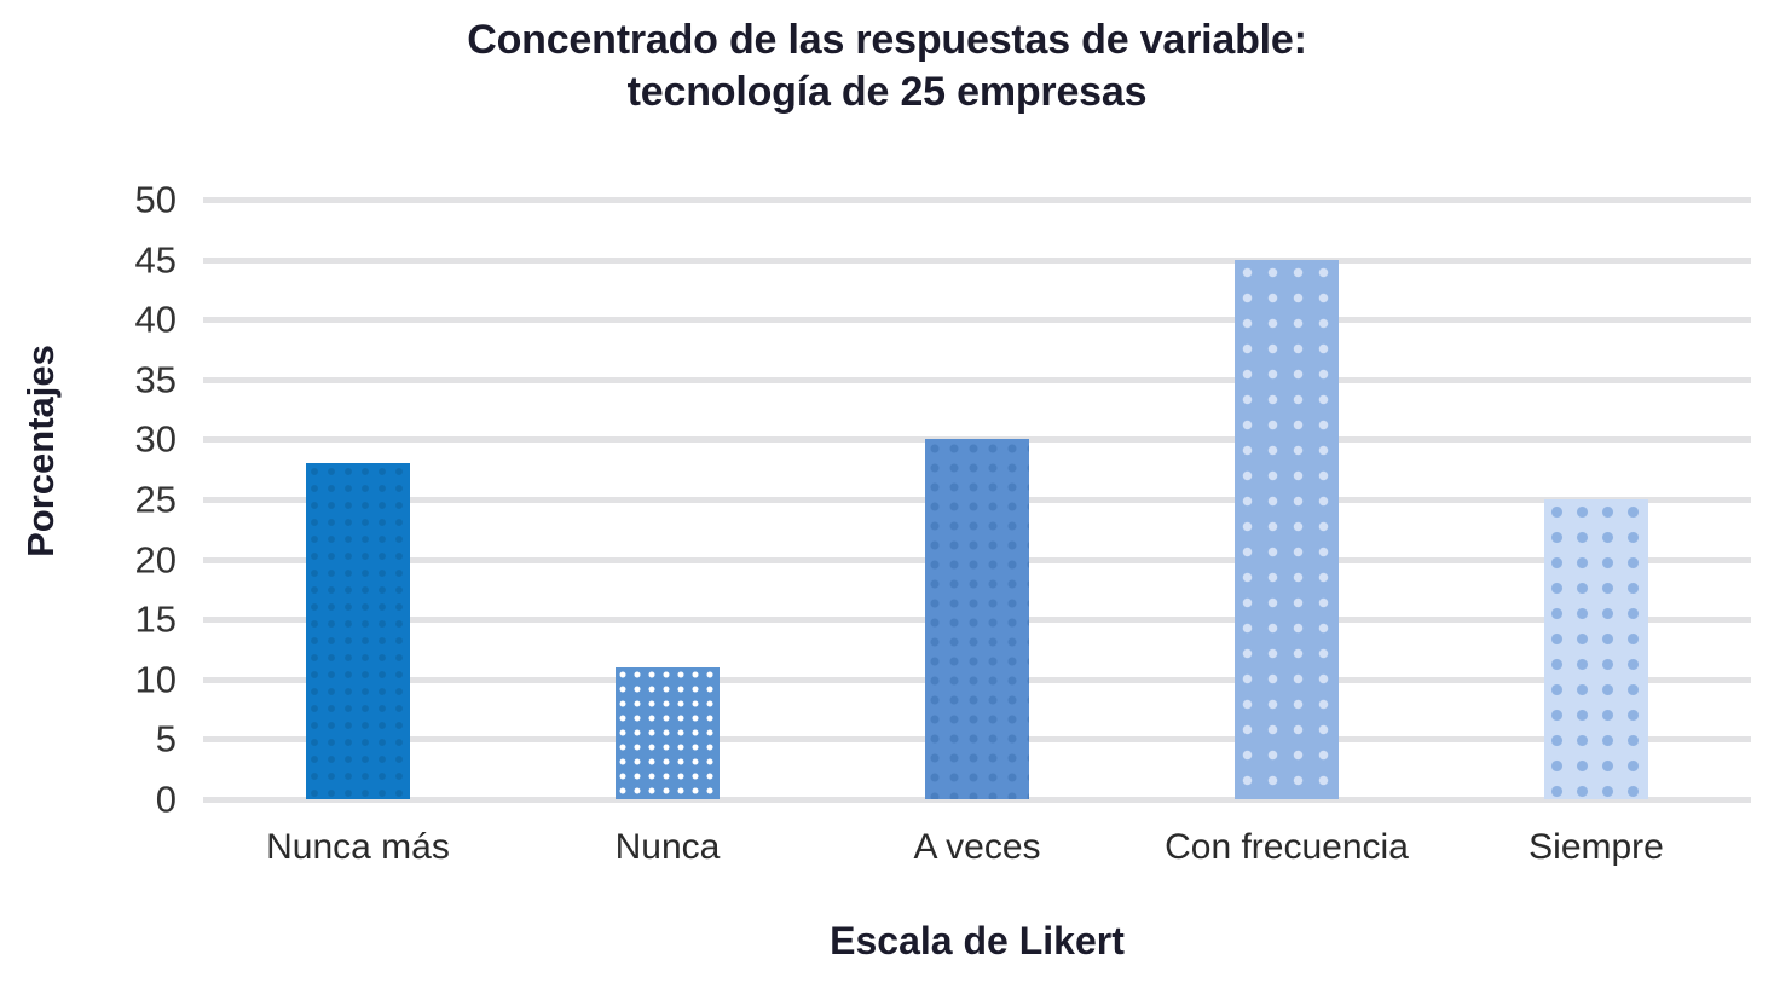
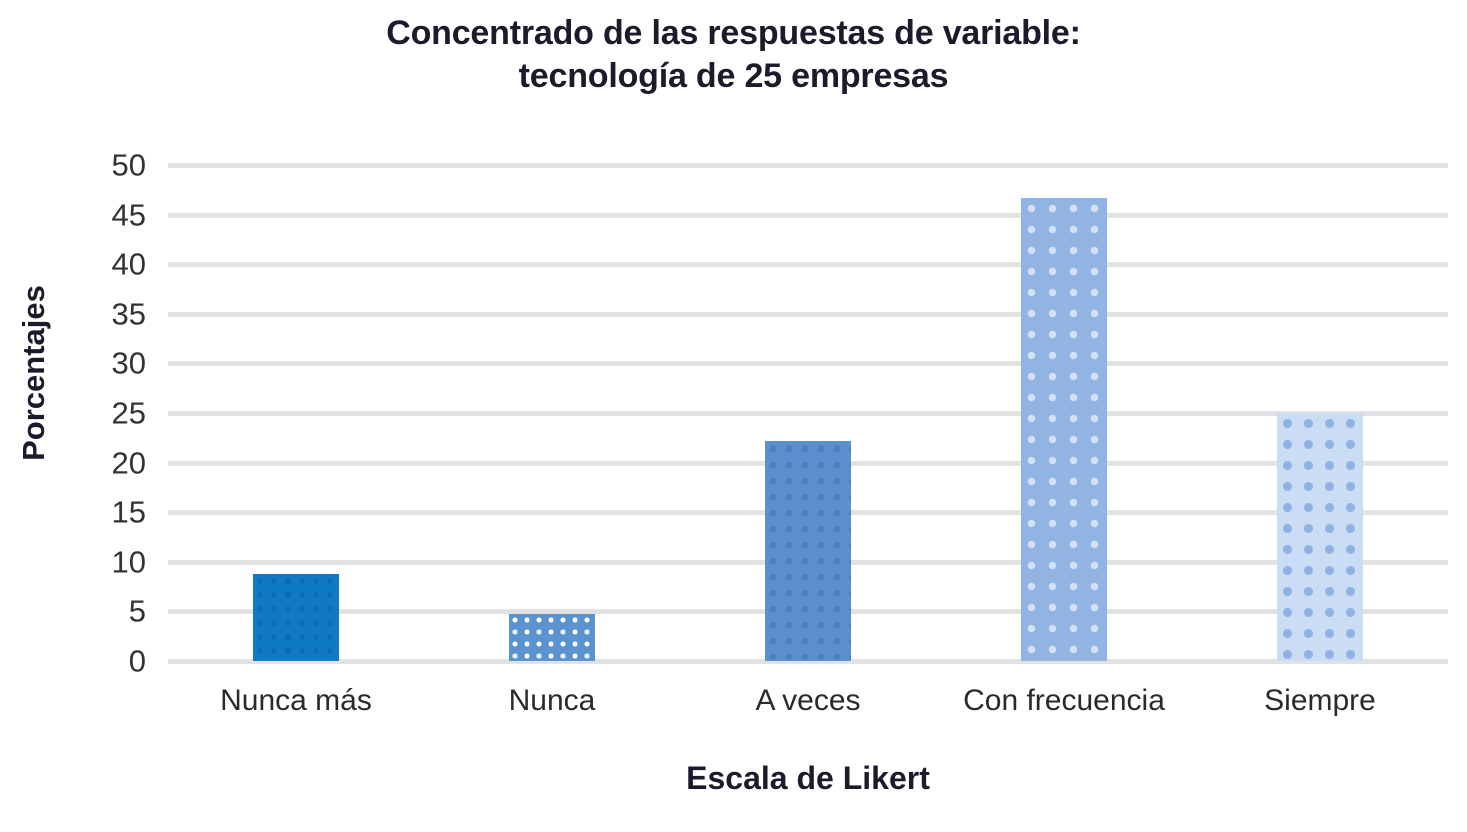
Nunca más: 28 -> 9
Nunca: 11 -> 5
A veces: 30 -> 22
Con frecuencia: 45 -> 47
